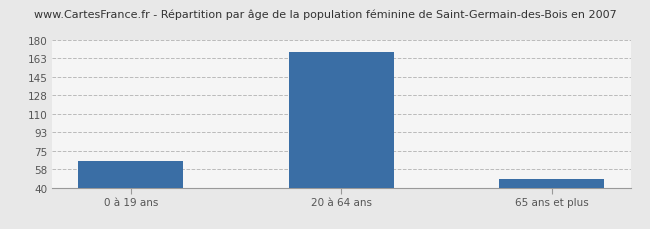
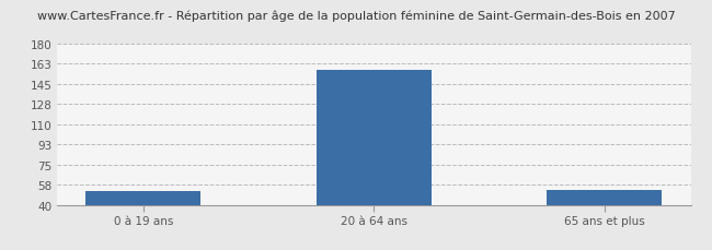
0 à 19 ans: 65 -> 52
20 à 64 ans: 169 -> 158
65 ans et plus: 48 -> 53
